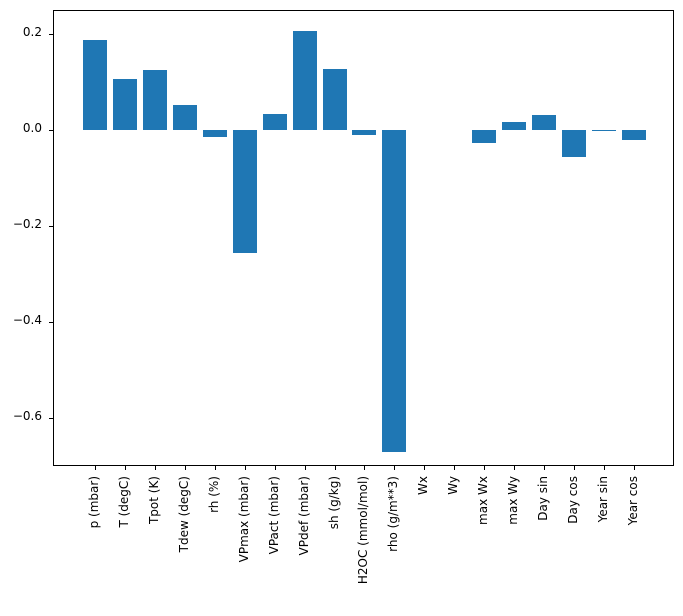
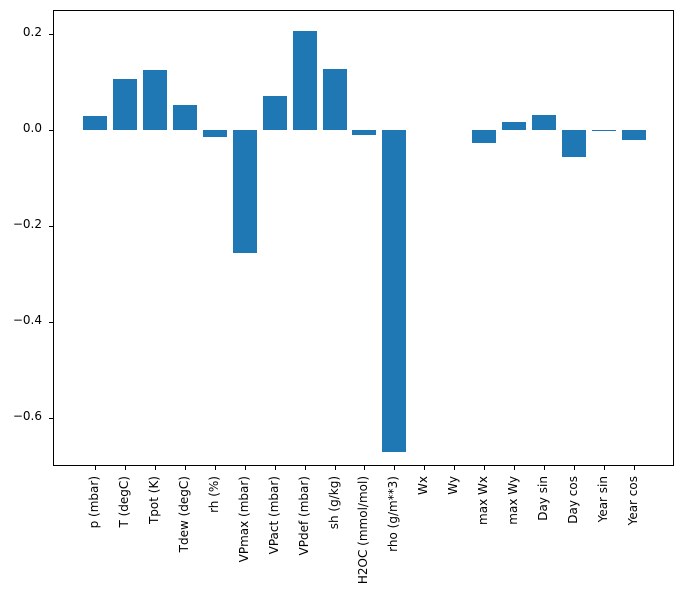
p (mbar): 0.19 -> 0.03
VPact (mbar): 0.03 -> 0.07
